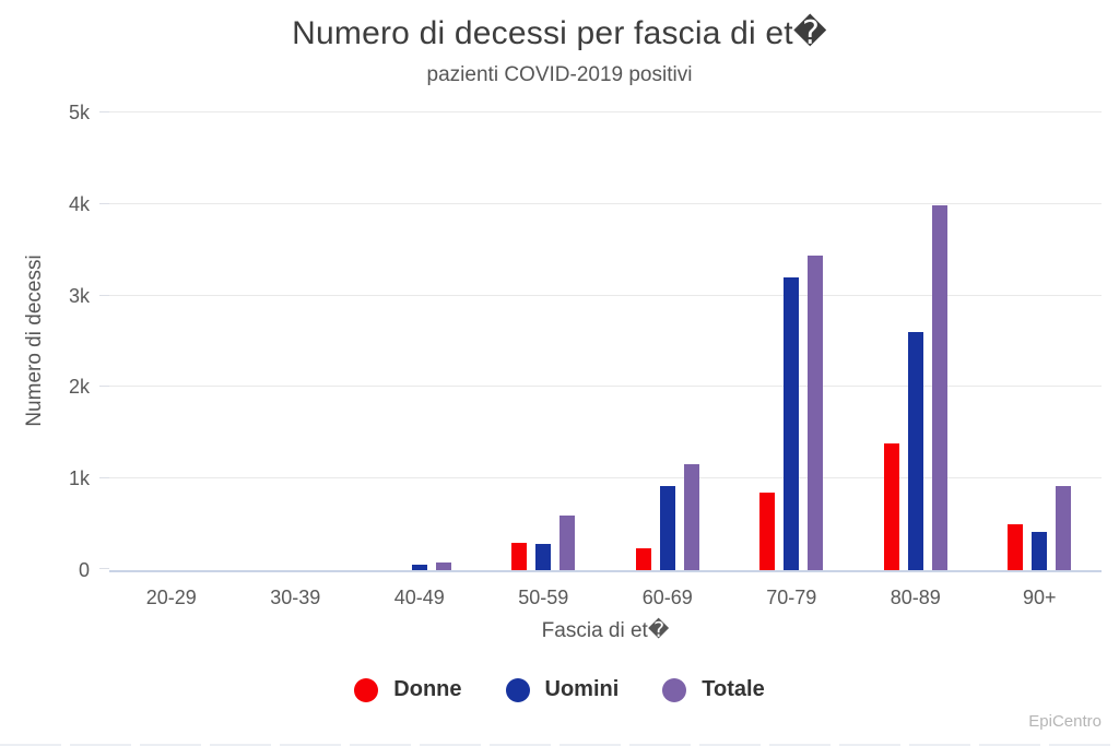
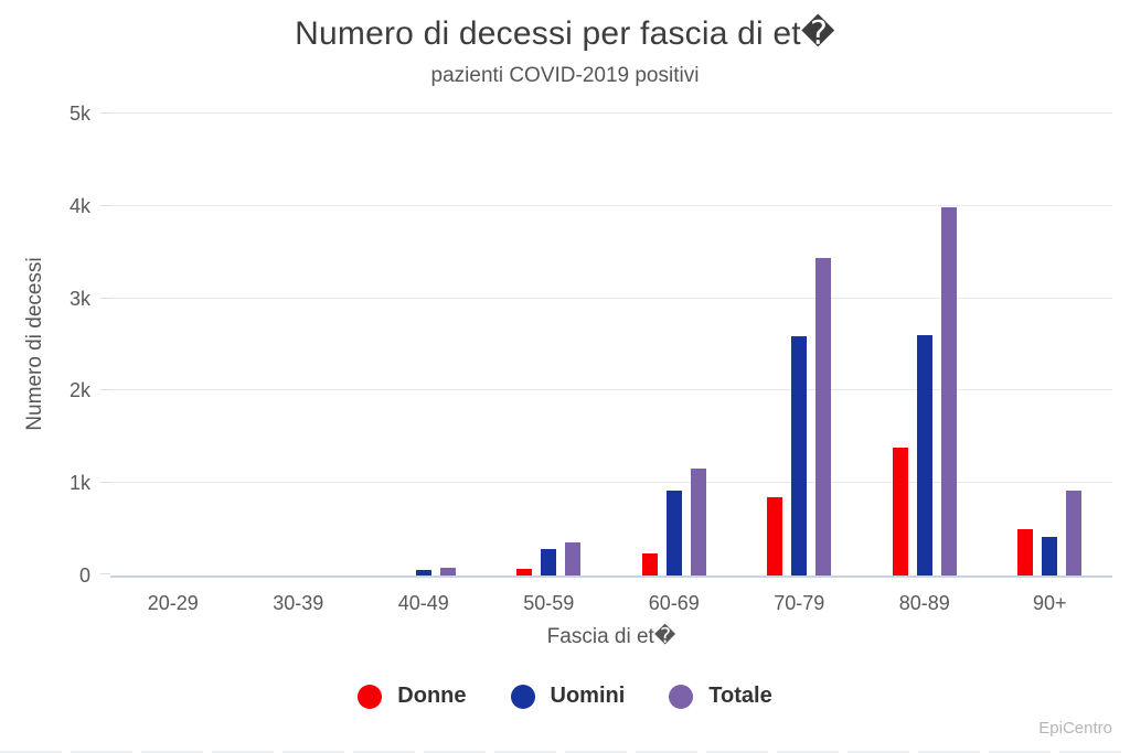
Donne/50-59: 0.3k -> 0.1k
Totale/50-59: 0.6k -> 0.4k
Uomini/70-79: 3.2k -> 2.6k
